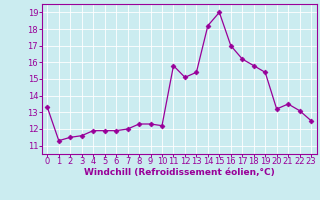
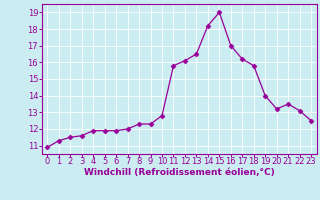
0: 13.3 -> 10.9
10: 12.2 -> 12.8
12: 15.1 -> 16.1
13: 15.4 -> 16.5
19: 15.4 -> 14.0
